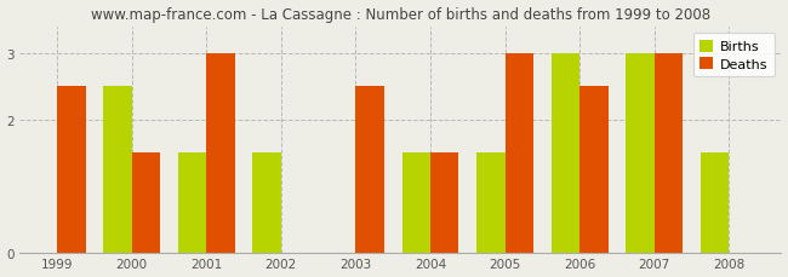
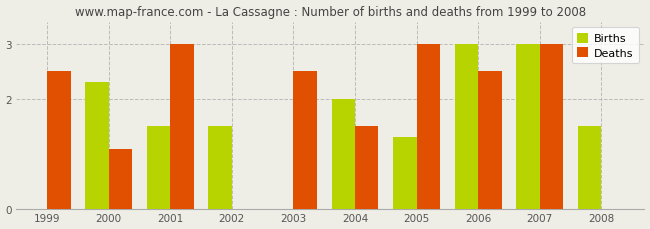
Births/2000: 2.5 -> 2.3
Deaths/2000: 1.5 -> 1.1
Births/2004: 1.5 -> 2.0
Births/2005: 1.5 -> 1.3
